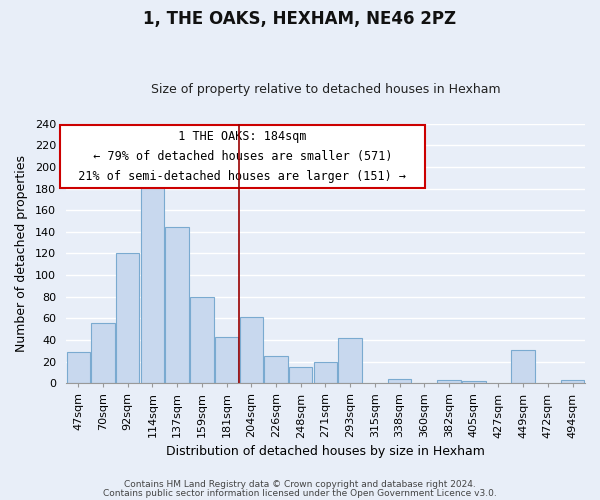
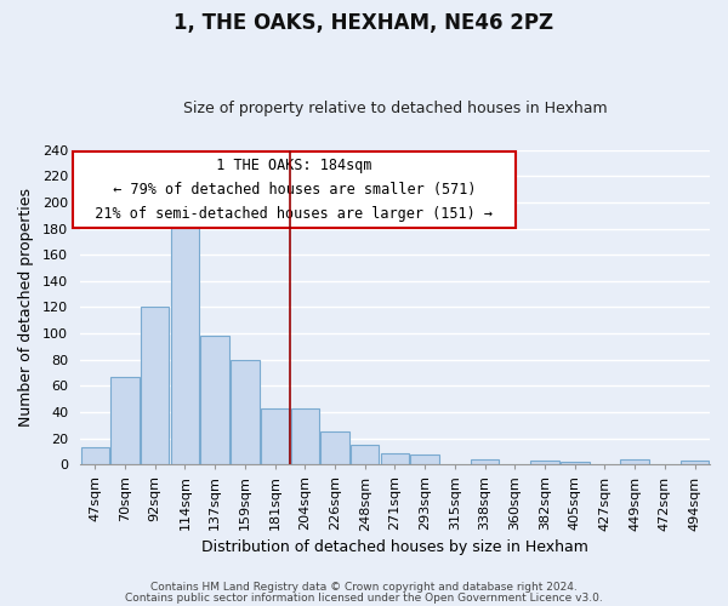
47sqm: 29 -> 13
70sqm: 56 -> 67
137sqm: 144 -> 98
204sqm: 61 -> 43
271sqm: 20 -> 9
293sqm: 42 -> 8
449sqm: 31 -> 4
